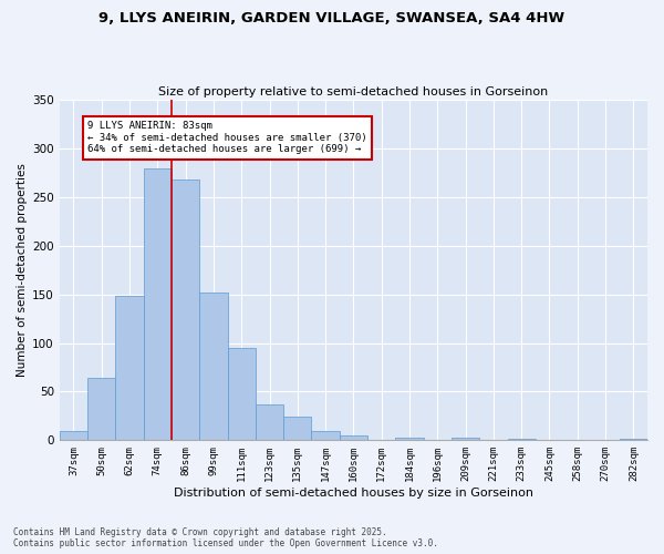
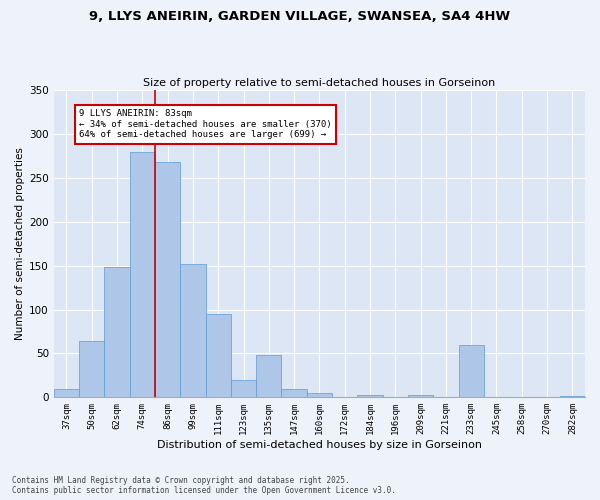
123sqm: 37 -> 20
135sqm: 24 -> 48
233sqm: 1 -> 60
